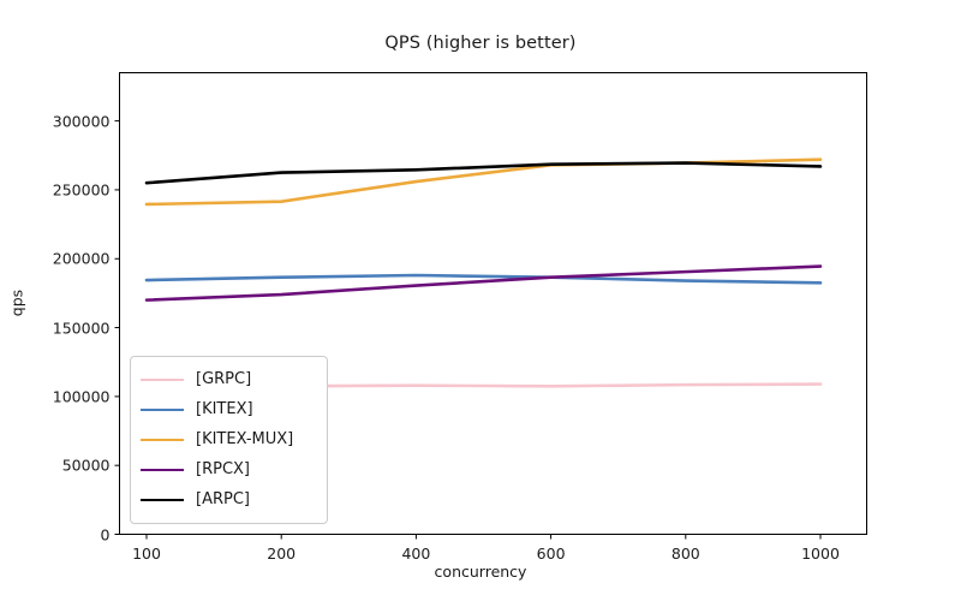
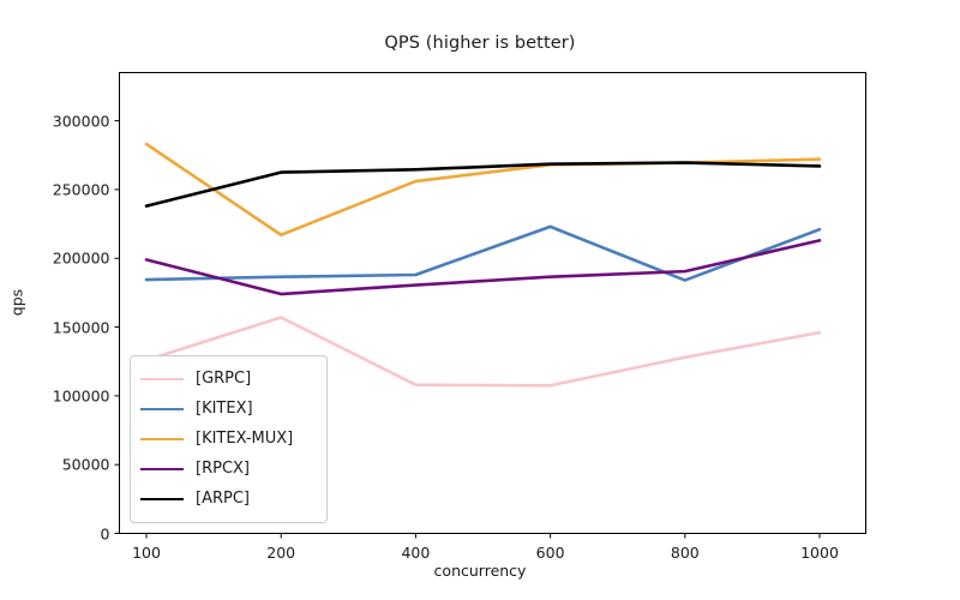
[GRPC]/100: 107000 -> 126000
[KITEX-MUX]/100: 240000 -> 283000
[RPCX]/100: 170000 -> 199000
[ARPC]/100: 255000 -> 238000
[GRPC]/200: 108000 -> 157000
[KITEX-MUX]/200: 242000 -> 217000
[KITEX]/600: 186000 -> 223000
[GRPC]/800: 108000 -> 128000
[GRPC]/1000: 109000 -> 146000
[KITEX]/1000: 182000 -> 221000
[RPCX]/1000: 194000 -> 213000
